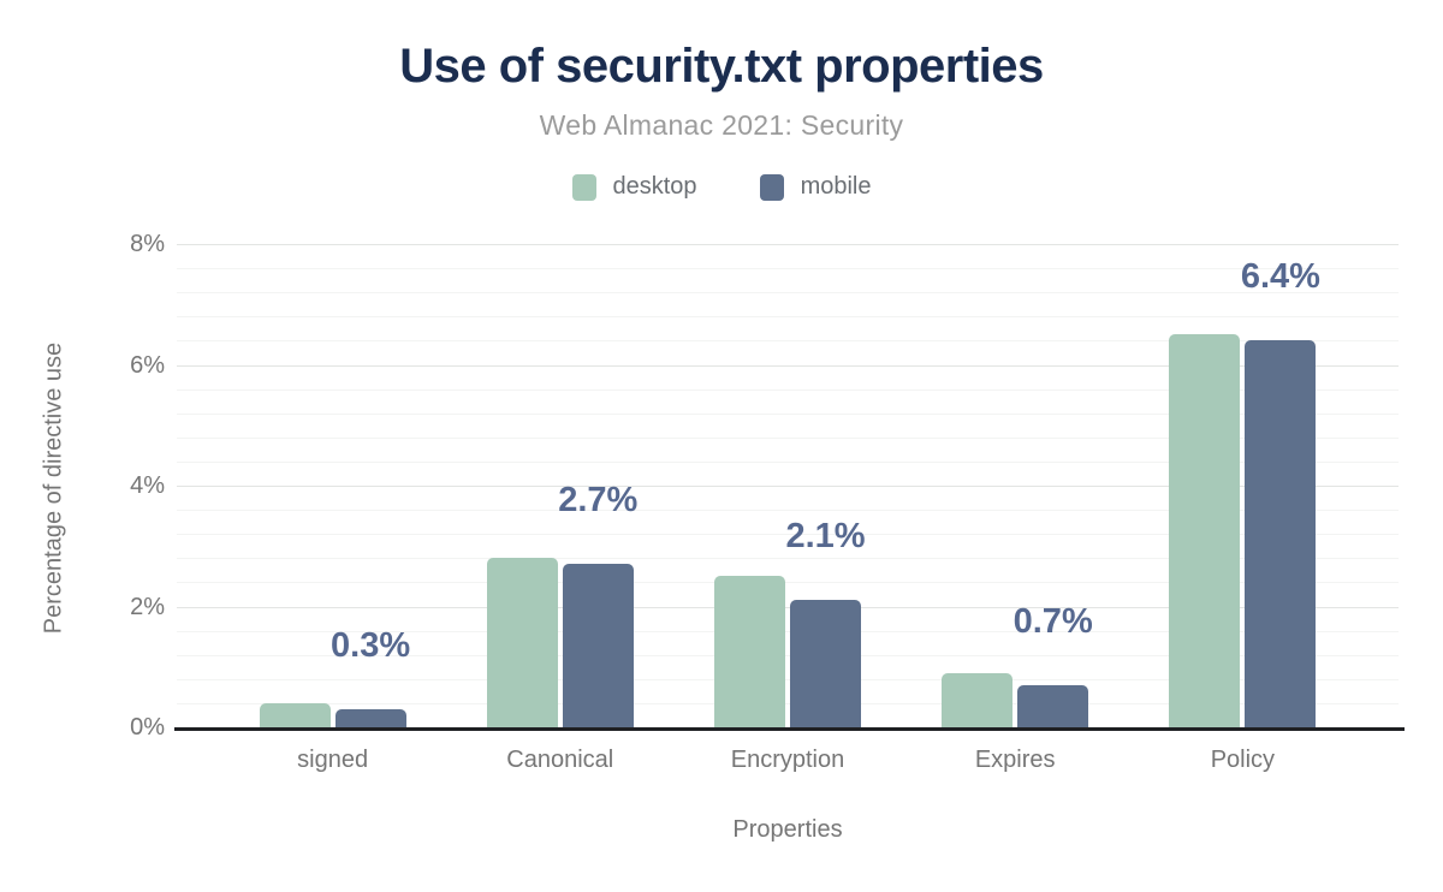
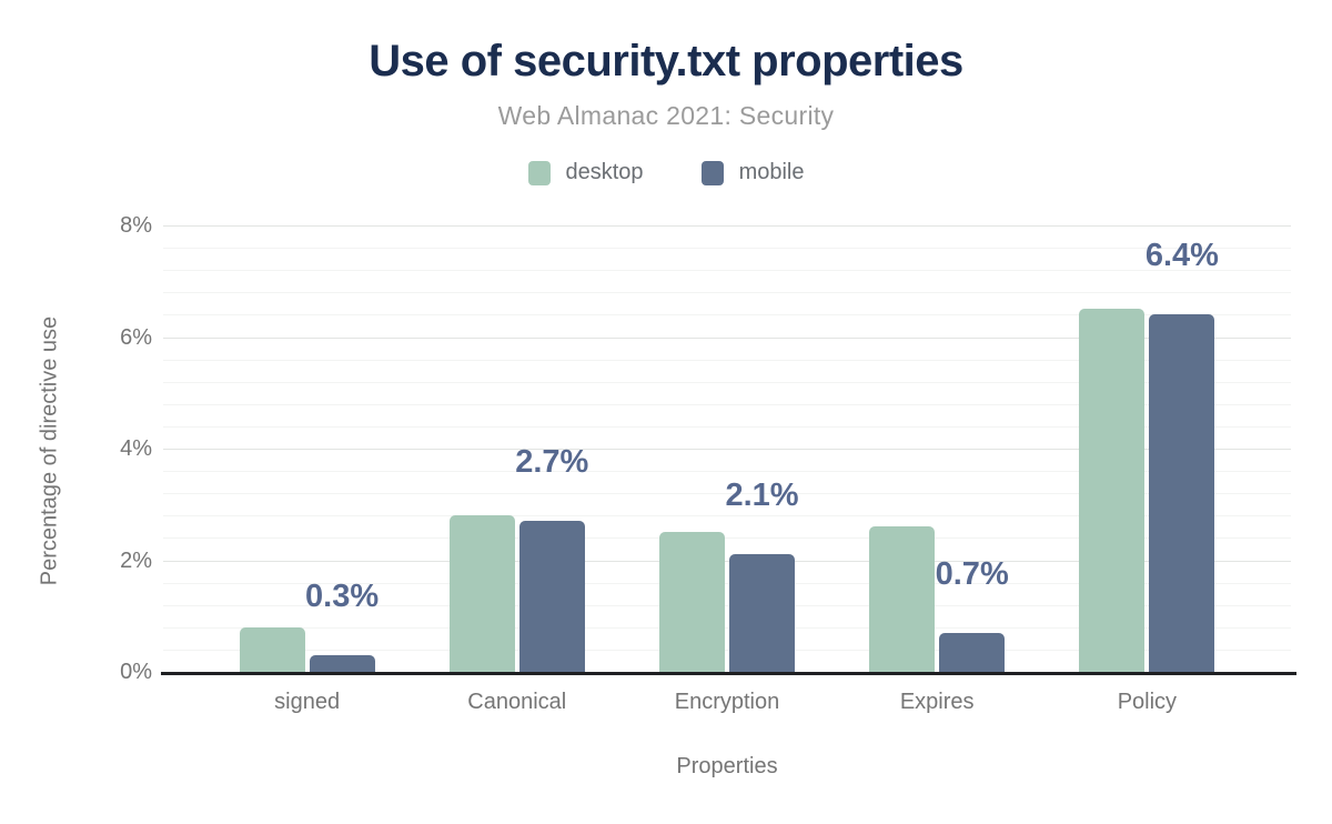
desktop/signed: 0.4% -> 0.8%
desktop/Expires: 0.9% -> 2.6%
